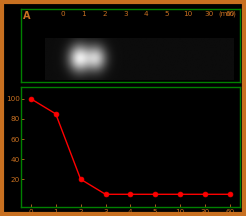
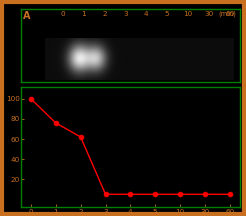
1: 85 -> 76
2: 20 -> 62
